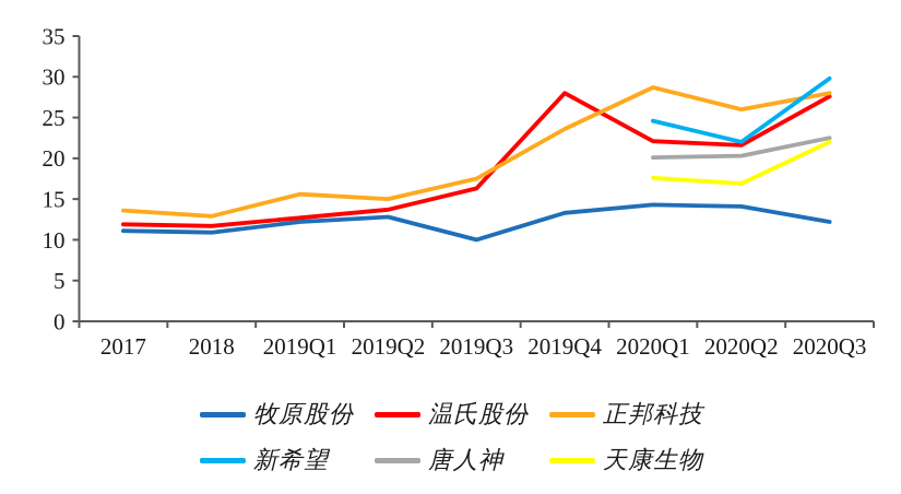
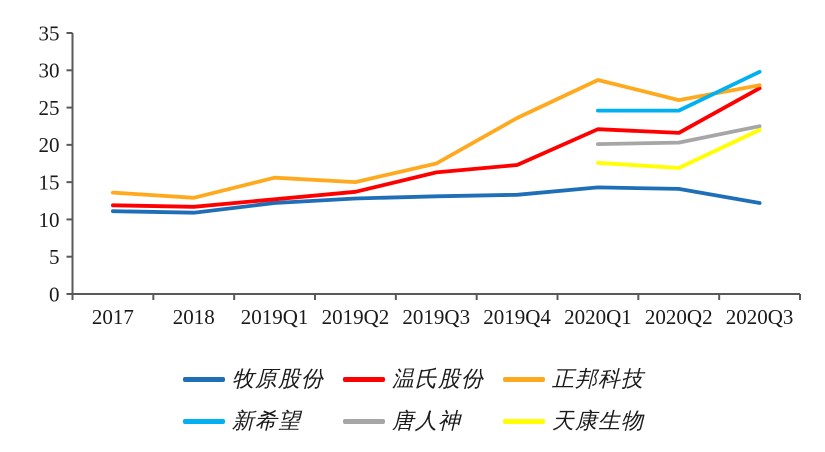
牧原股份/2019Q3: 10 -> 13
温氏股份/2019Q4: 28 -> 17
新希望/2020Q2: 22 -> 25
